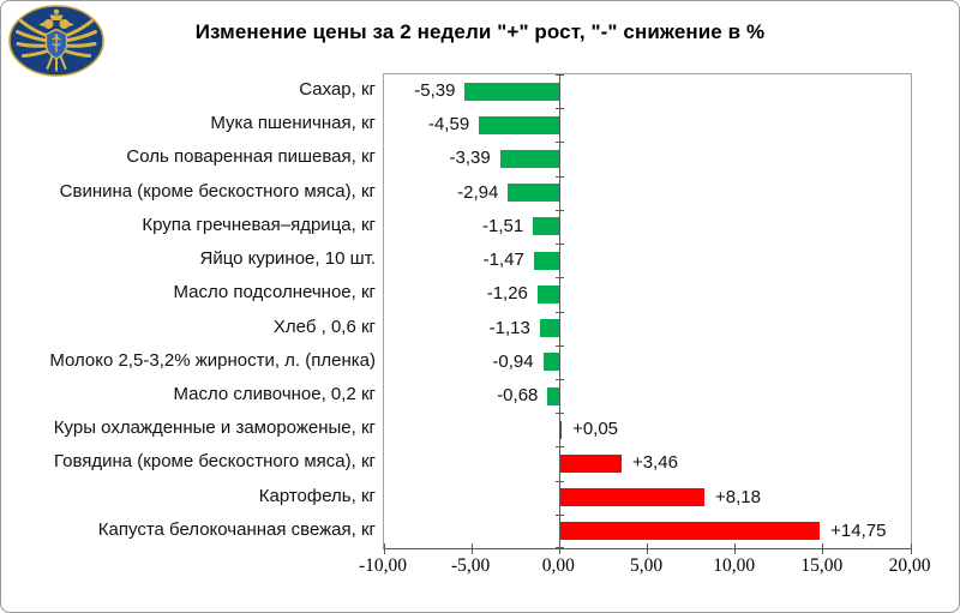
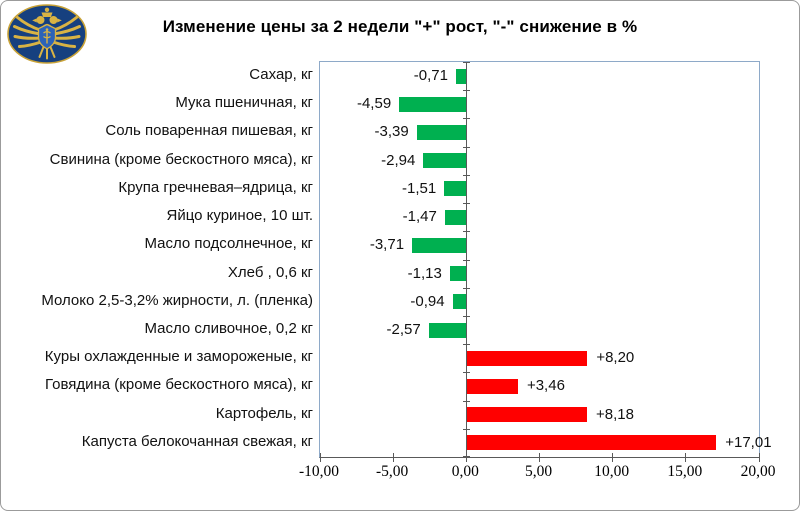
Сахар, кг: -5,39 -> -0,71
Масло подсолнечное, кг: -1,26 -> -3,71
Масло сливочное, 0,2 кг: -0,68 -> -2,57
Куры охлажденные и замороженые, кг: +0,05 -> +8,20
Капуста белокочанная свежая, кг: +14,75 -> +17,01
